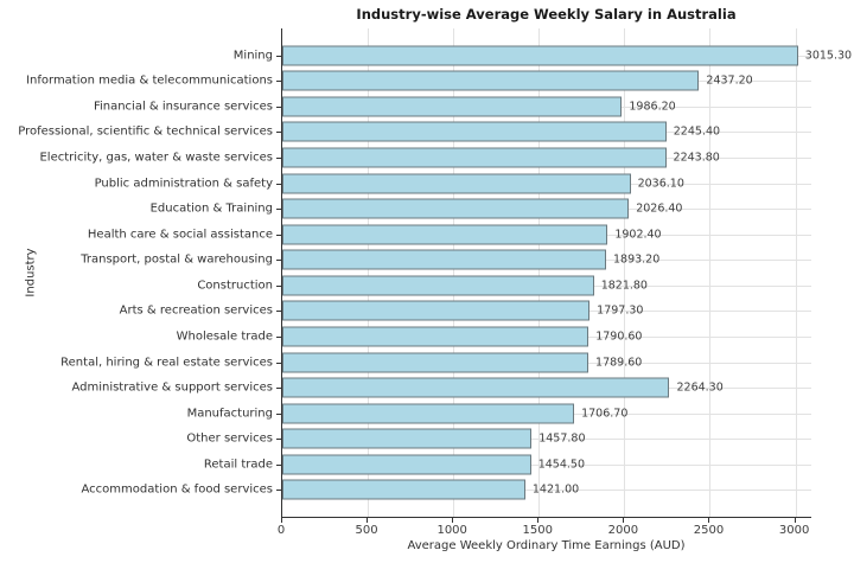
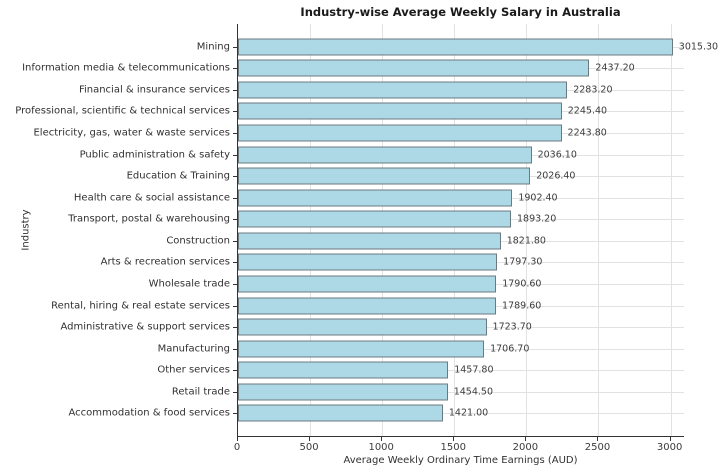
Financial & insurance services: 1986.20 -> 2283.20
Administrative & support services: 2264.30 -> 1723.70
